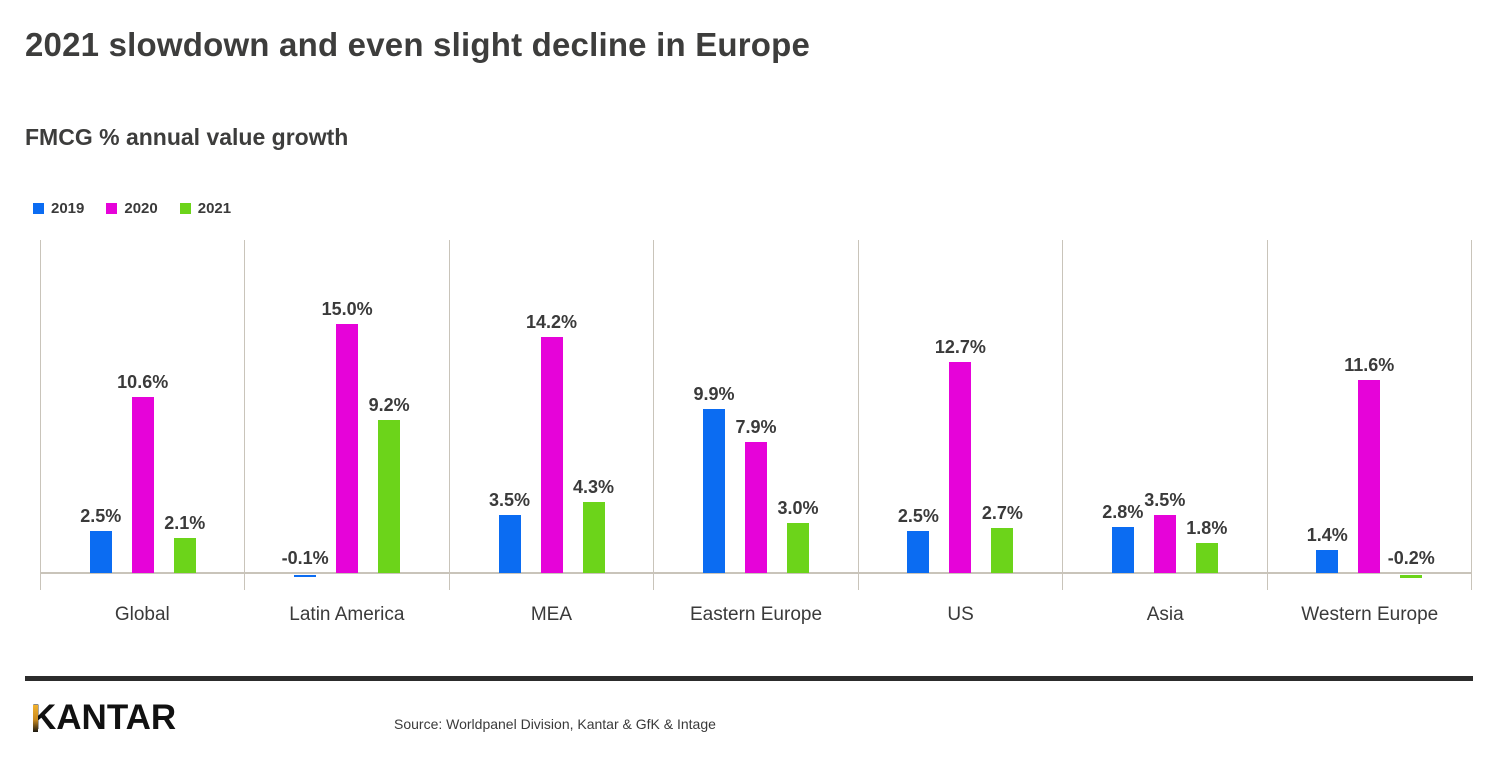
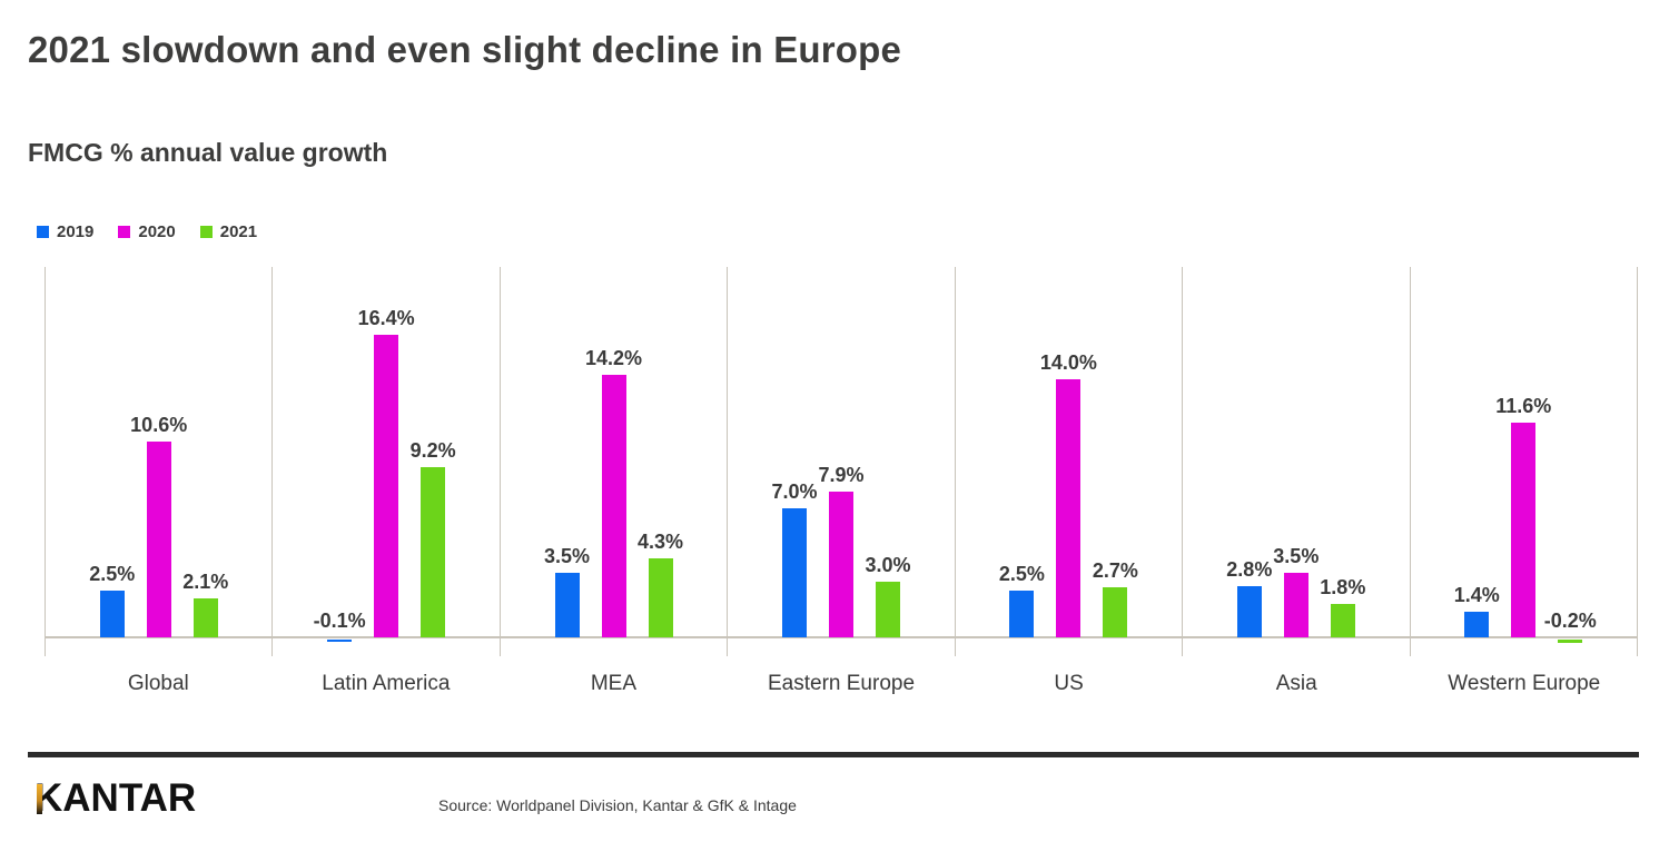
2020/Latin America: 15.0% -> 16.4%
2019/Eastern Europe: 9.9% -> 7.0%
2020/US: 12.7% -> 14.0%
